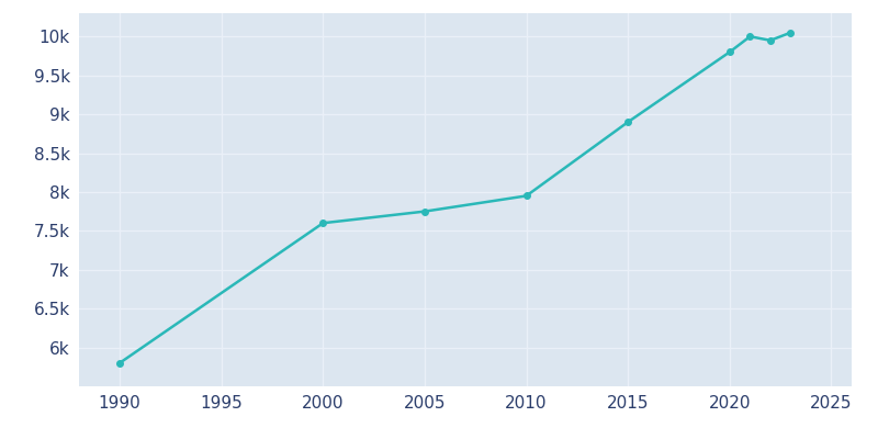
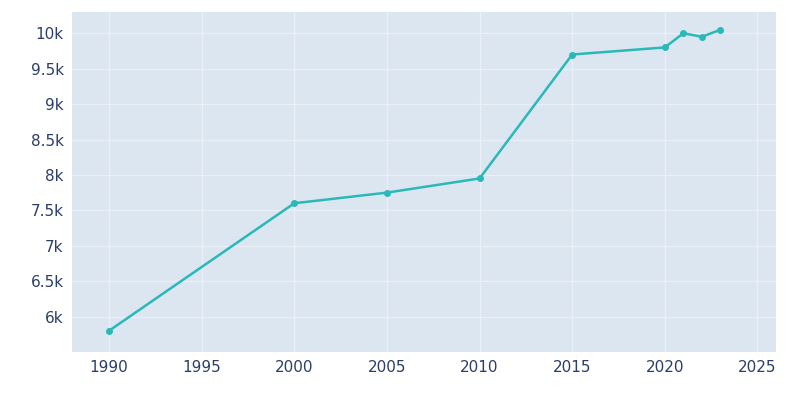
2015: 8.90k -> 9.70k
